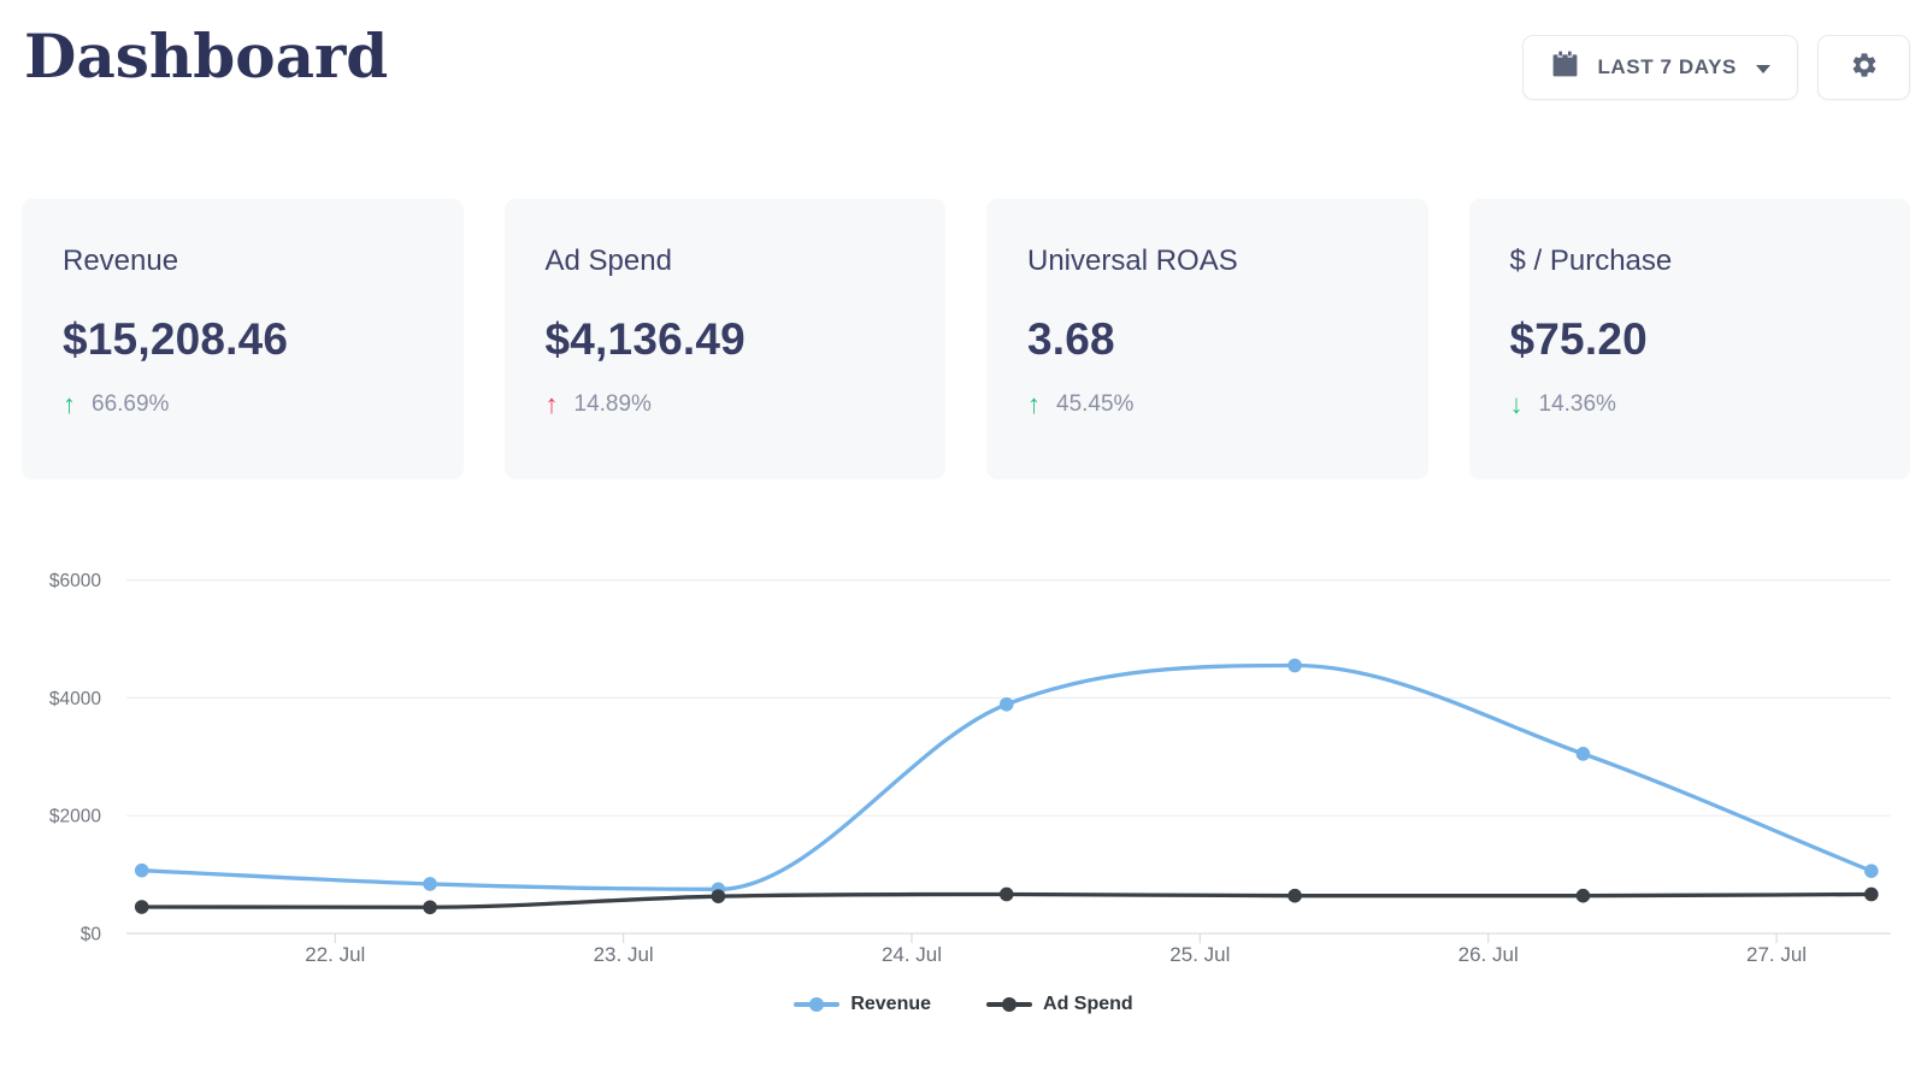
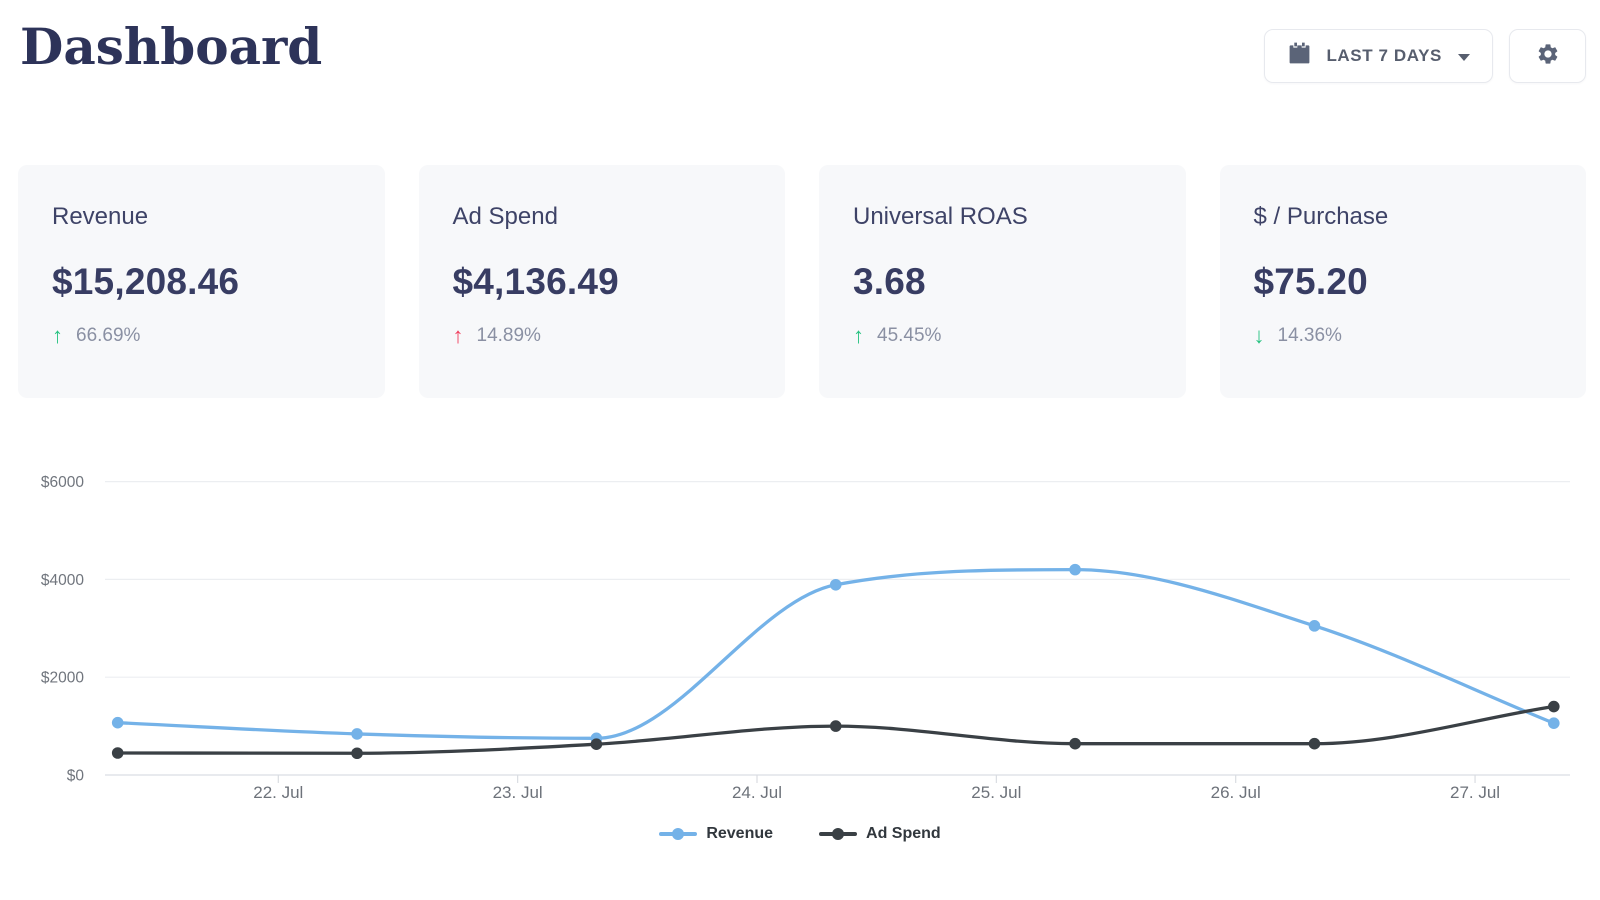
Ad Spend/24. Jul: $700 -> $1000
Revenue/25. Jul: $4600 -> $4200
Ad Spend/27. Jul: $700 -> $1400
